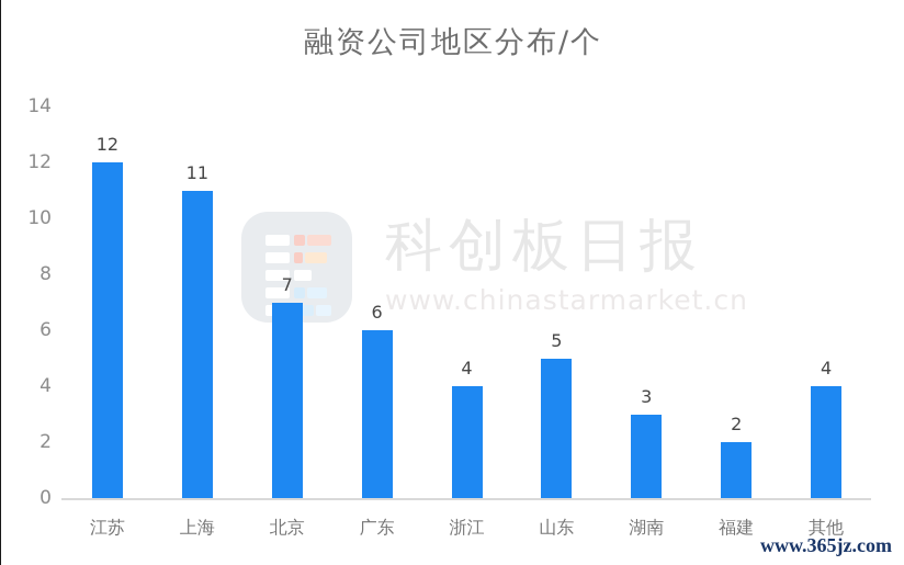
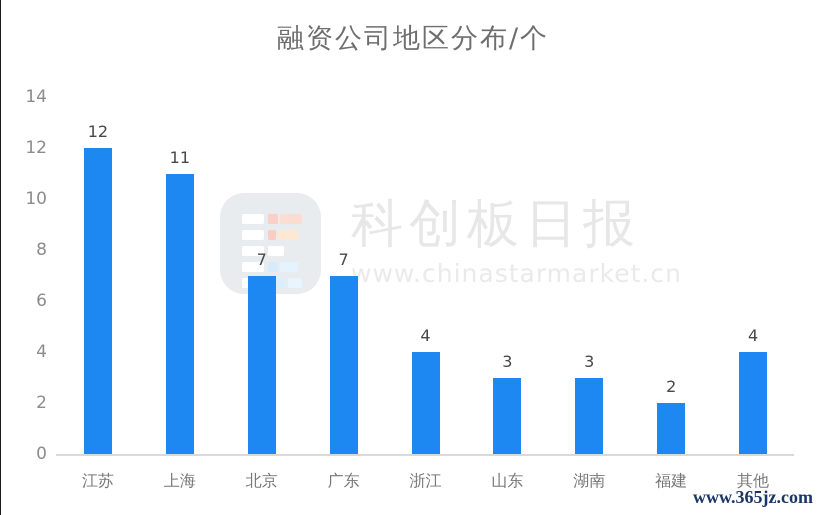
广东: 6 -> 7
山东: 5 -> 3
